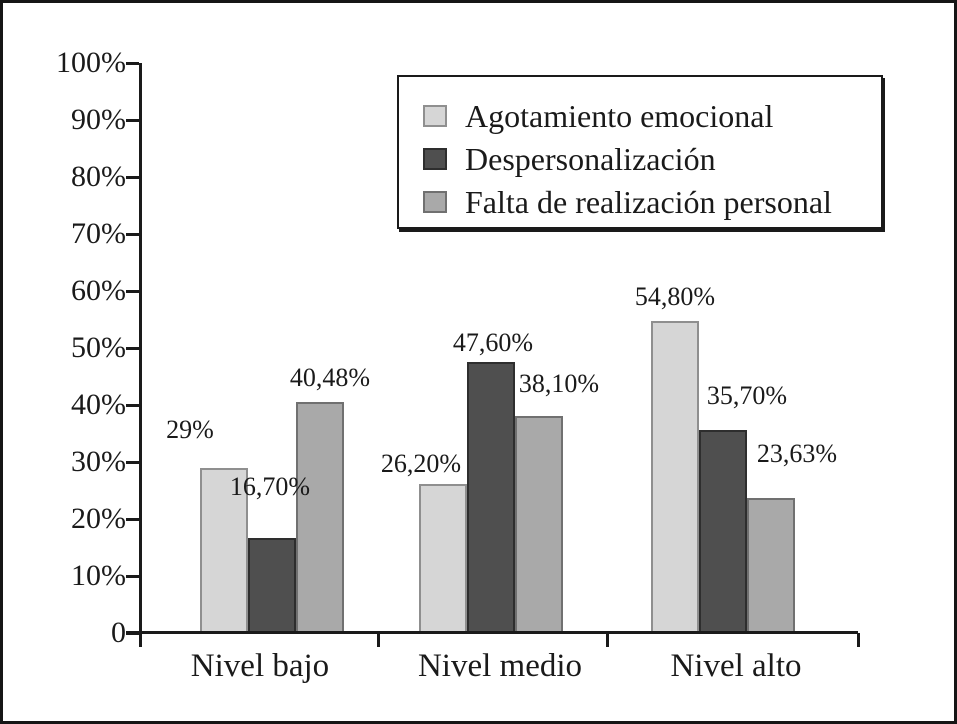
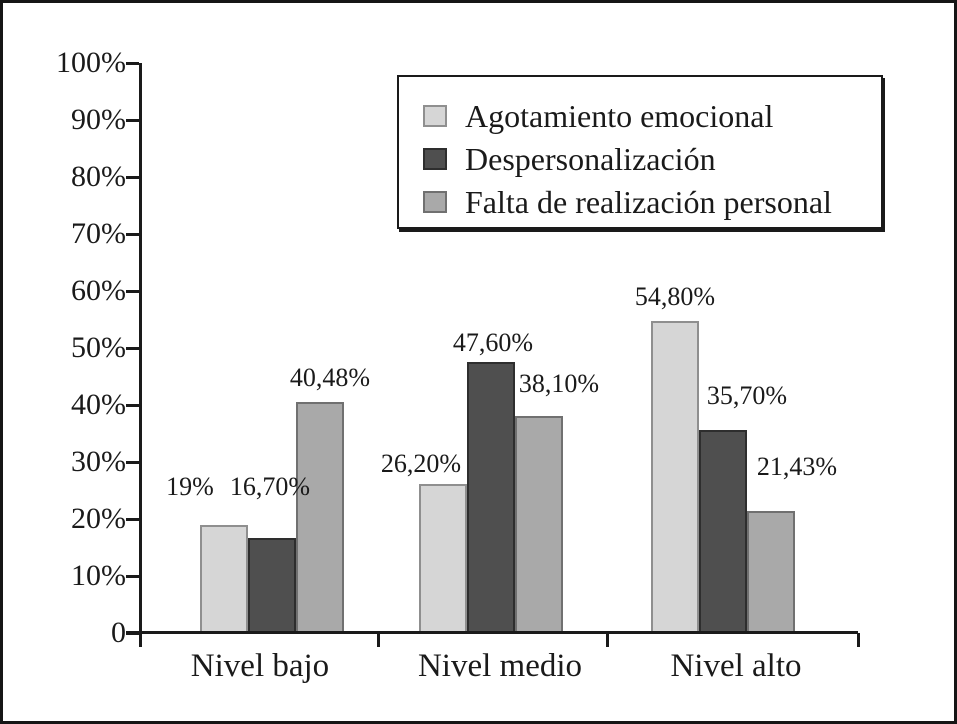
Agotamiento emocional/Nivel bajo: 29% -> 19%
Falta de realización personal/Nivel alto: 23,63% -> 21,43%
